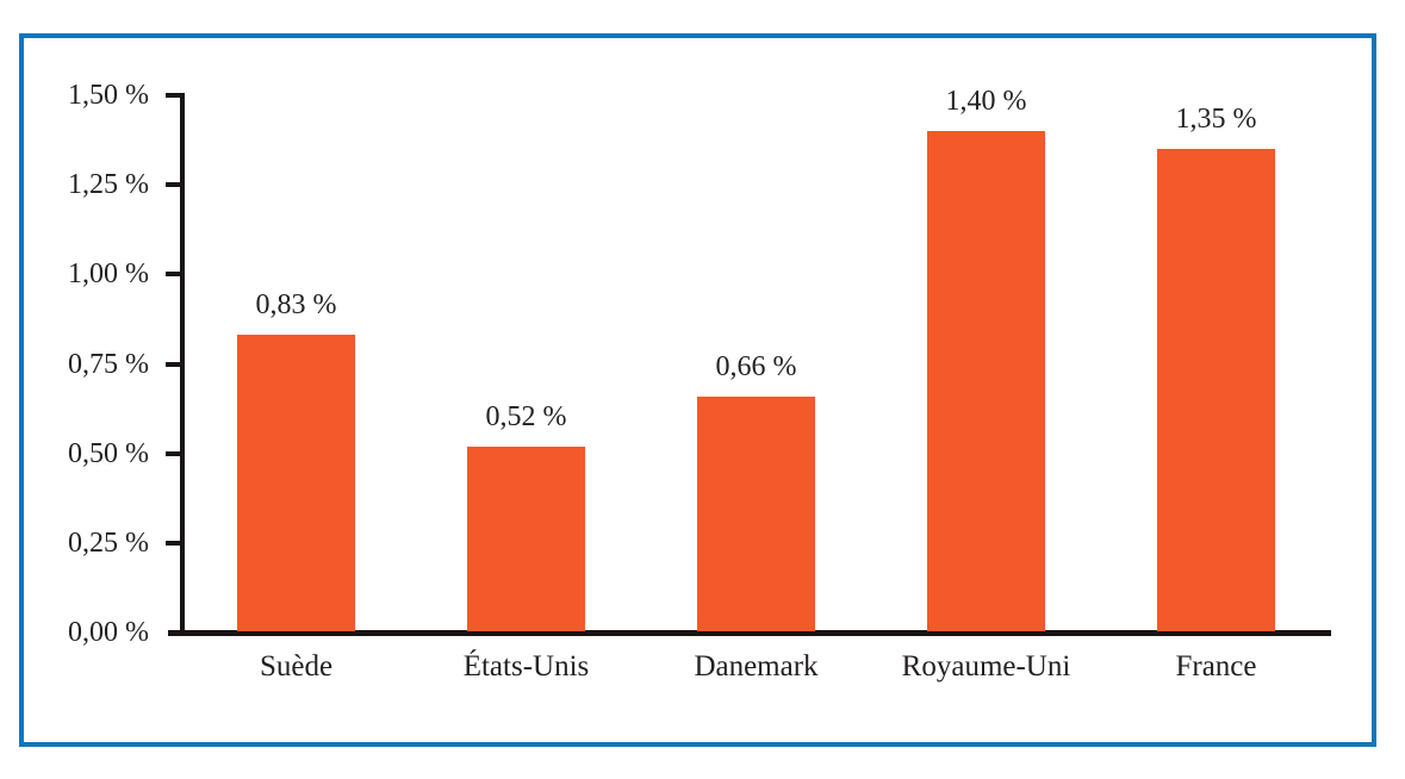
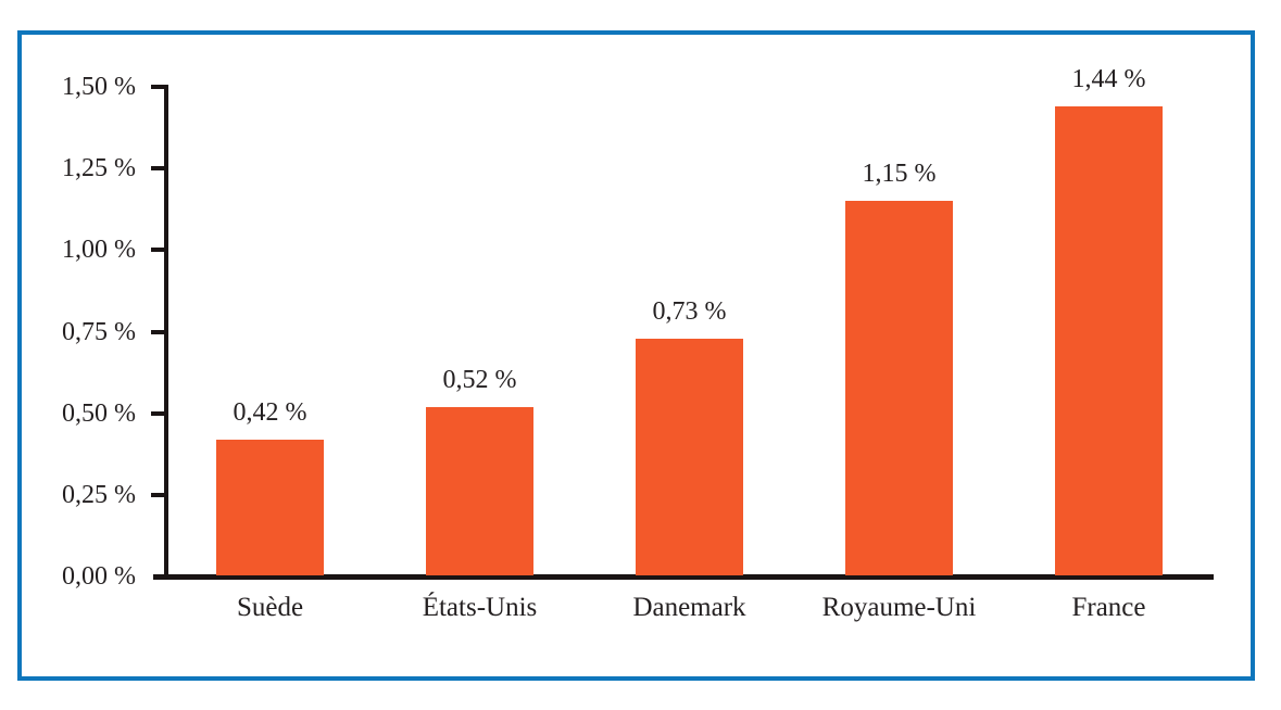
Suède: 0,83 -> 0,42
Danemark: 0,66 -> 0,73
Royaume-Uni: 1,40 -> 1,15
France: 1,35 -> 1,44
